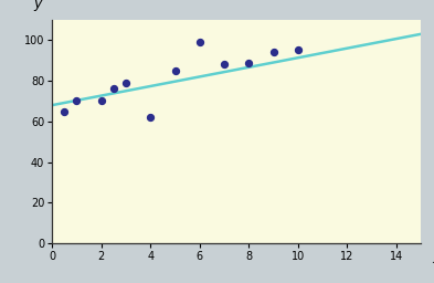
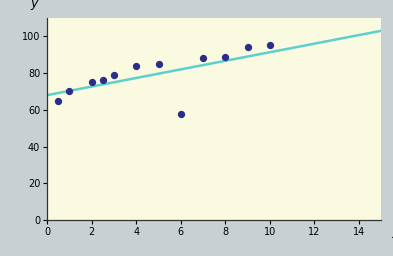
2: 70 -> 75
4: 62 -> 84
6: 99 -> 58
